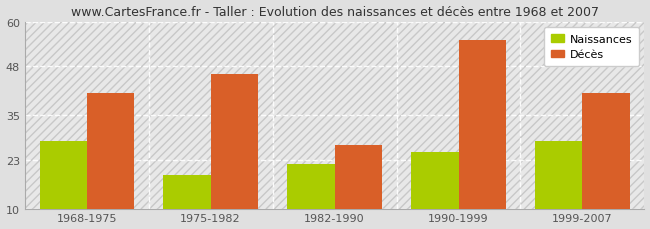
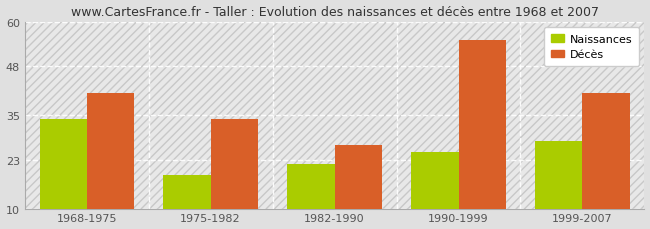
Naissances/1968-1975: 28 -> 34
Décès/1975-1982: 46 -> 34
